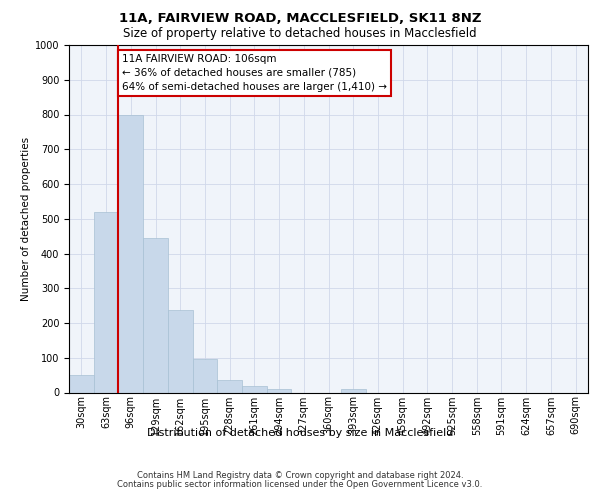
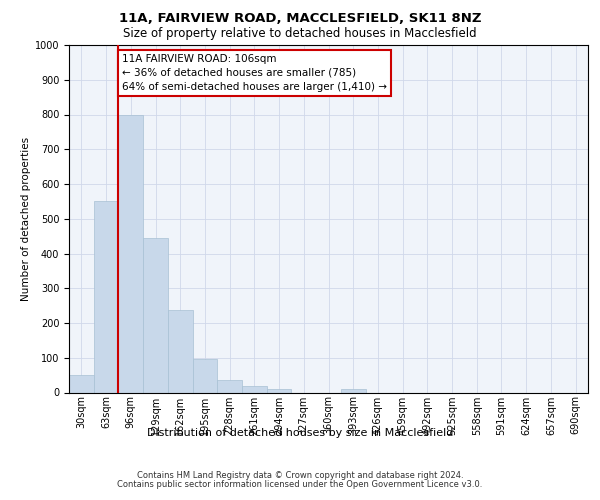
63sqm: 520 -> 550
